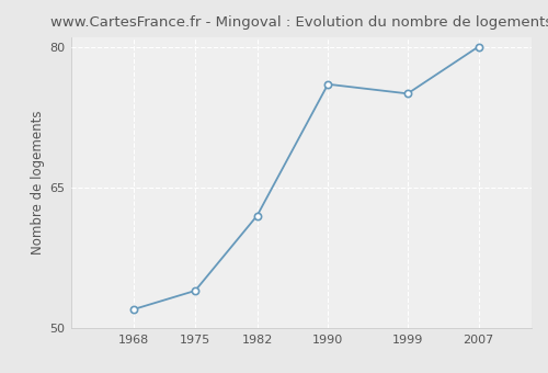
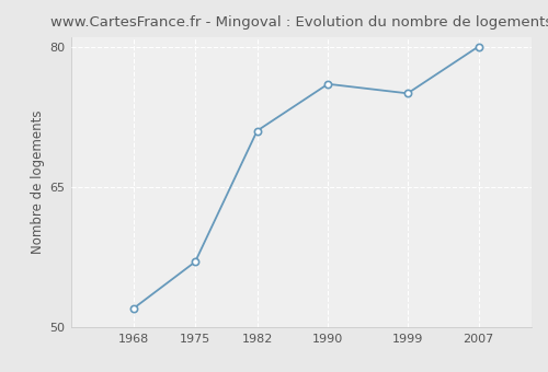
1975: 54 -> 57
1982: 62 -> 71
